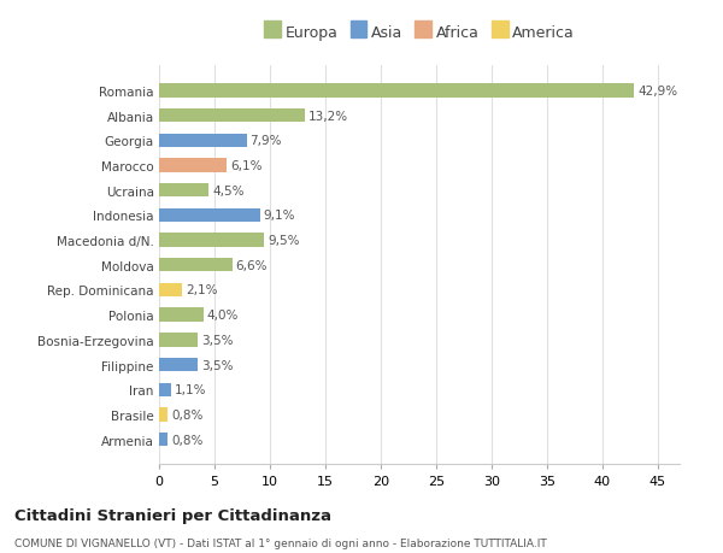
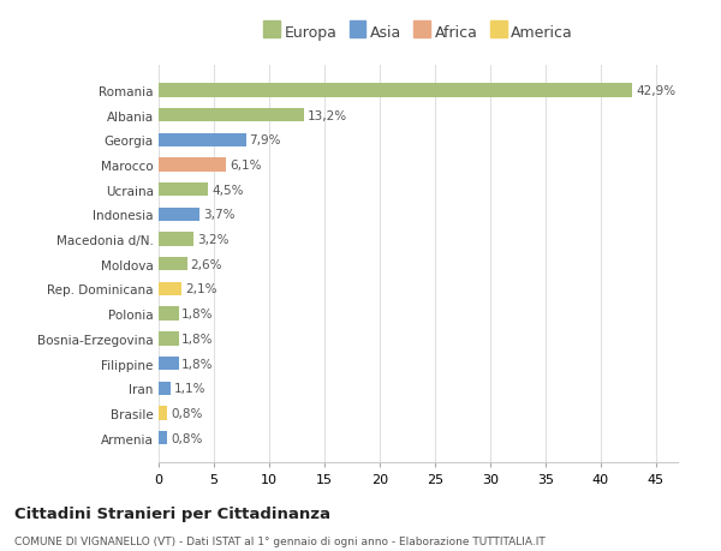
Indonesia: 9,1% -> 3,7%
Macedonia d/N.: 9,5% -> 3,2%
Moldova: 6,6% -> 2,6%
Polonia: 4,0% -> 1,8%
Bosnia-Erzegovina: 3,5% -> 1,8%
Filippine: 3,5% -> 1,8%
